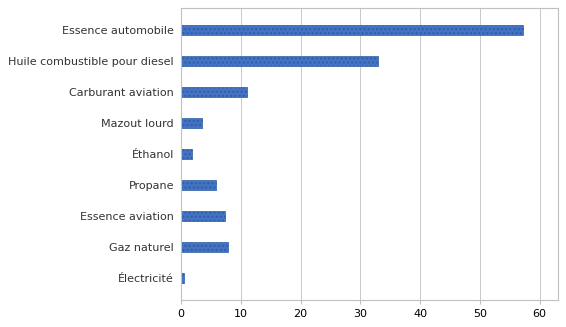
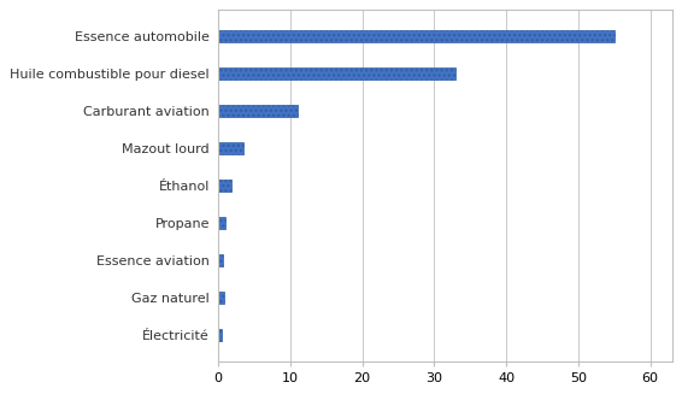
Essence automobile: 57.2 -> 55.0
Propane: 5.8 -> 1.0
Essence aviation: 7.4 -> 0.7
Gaz naturel: 7.8 -> 0.8
